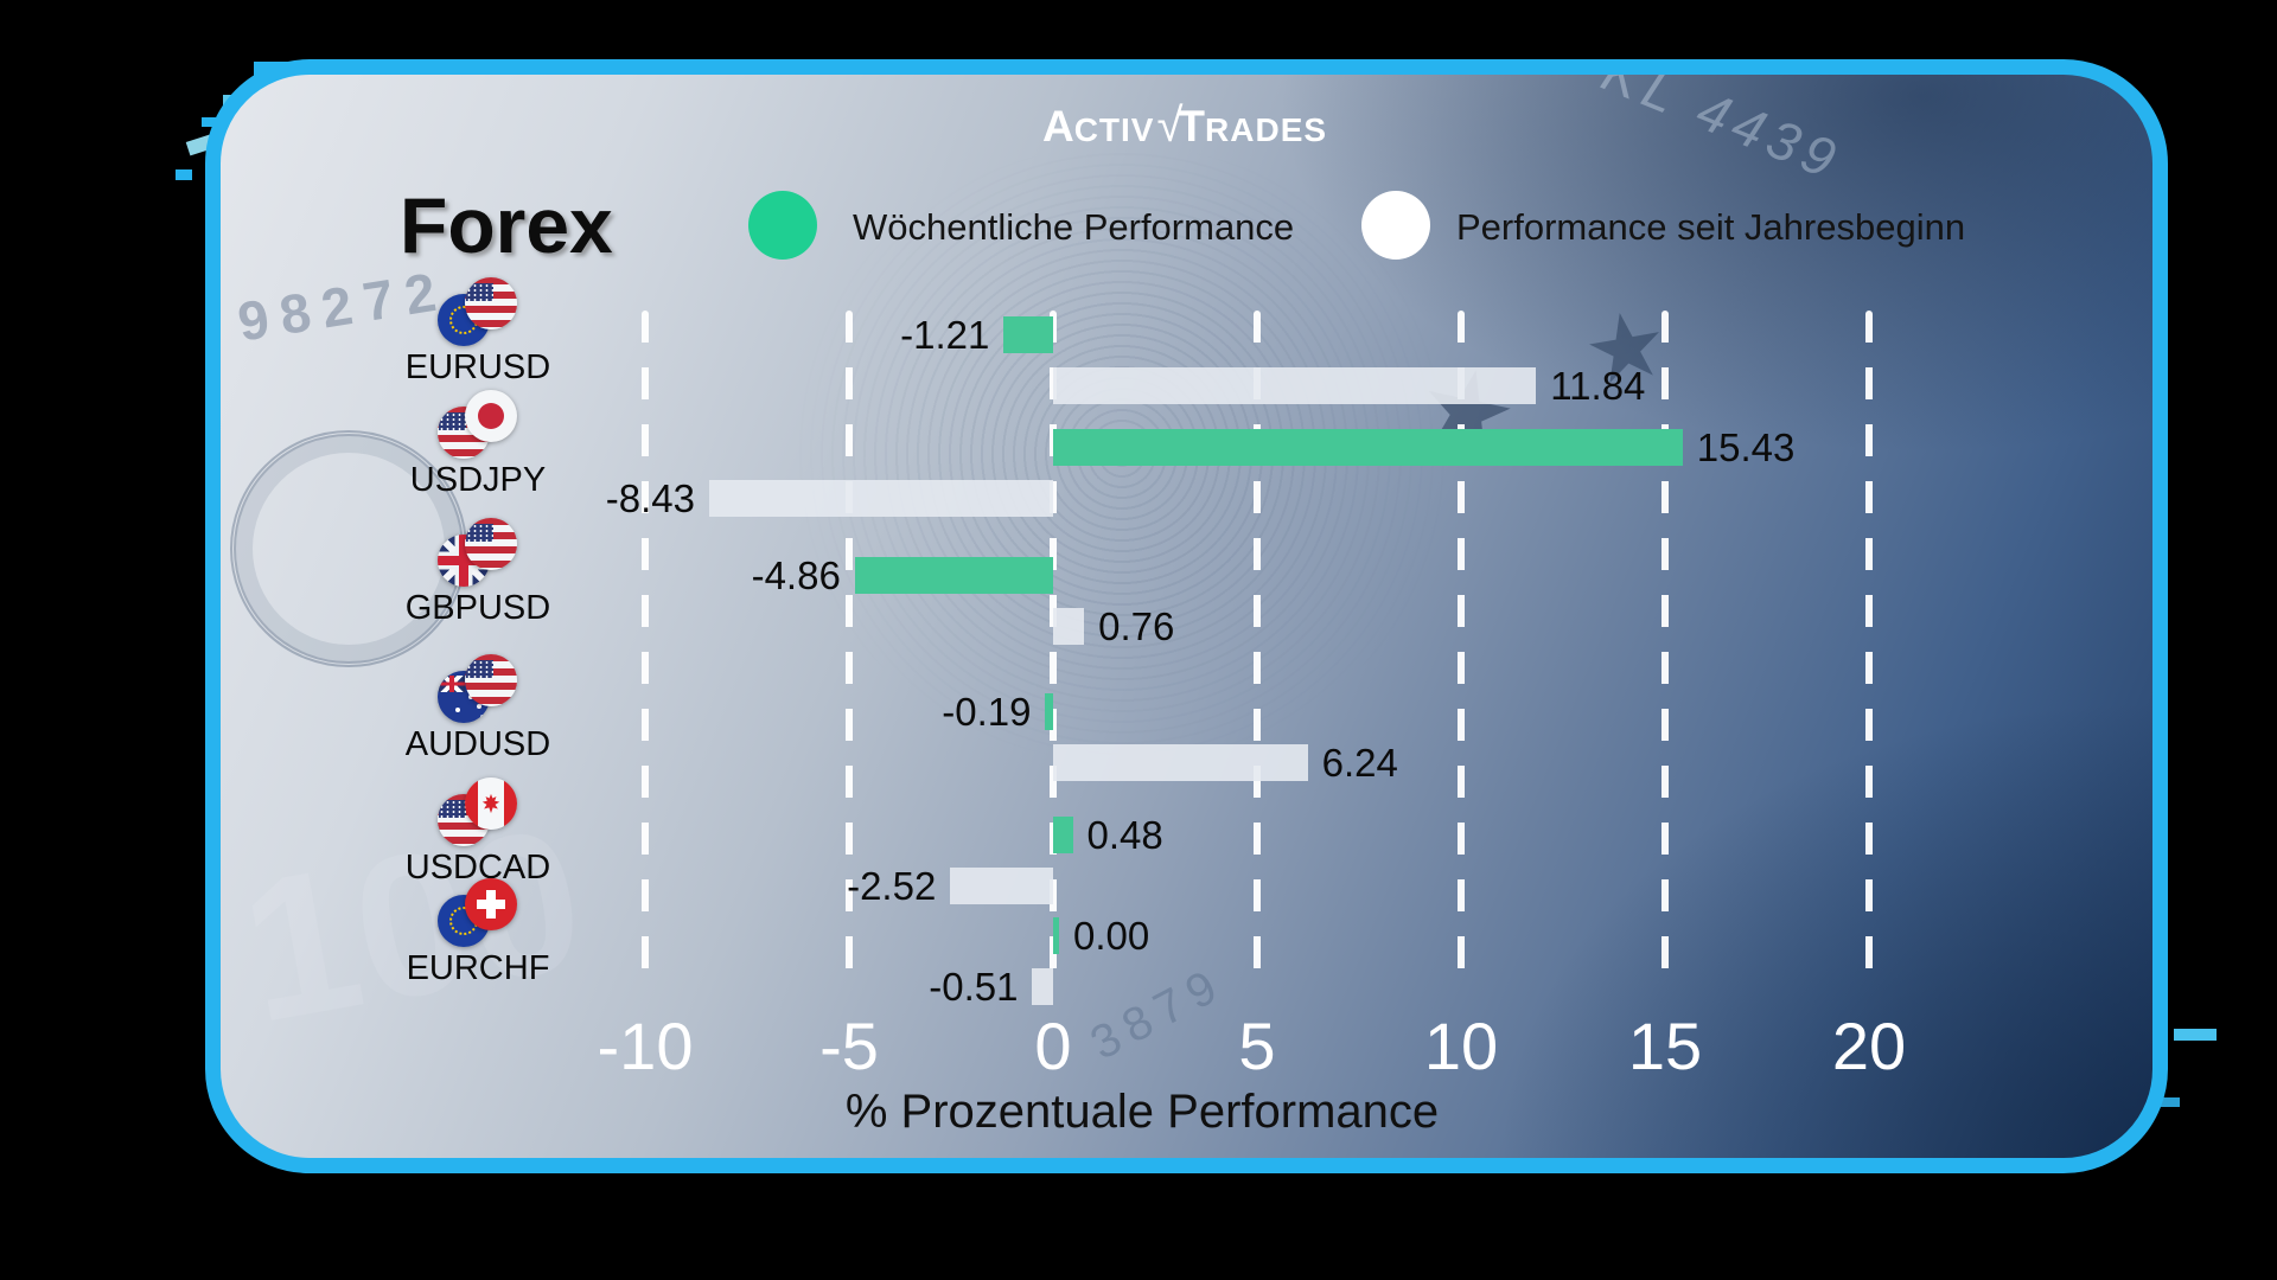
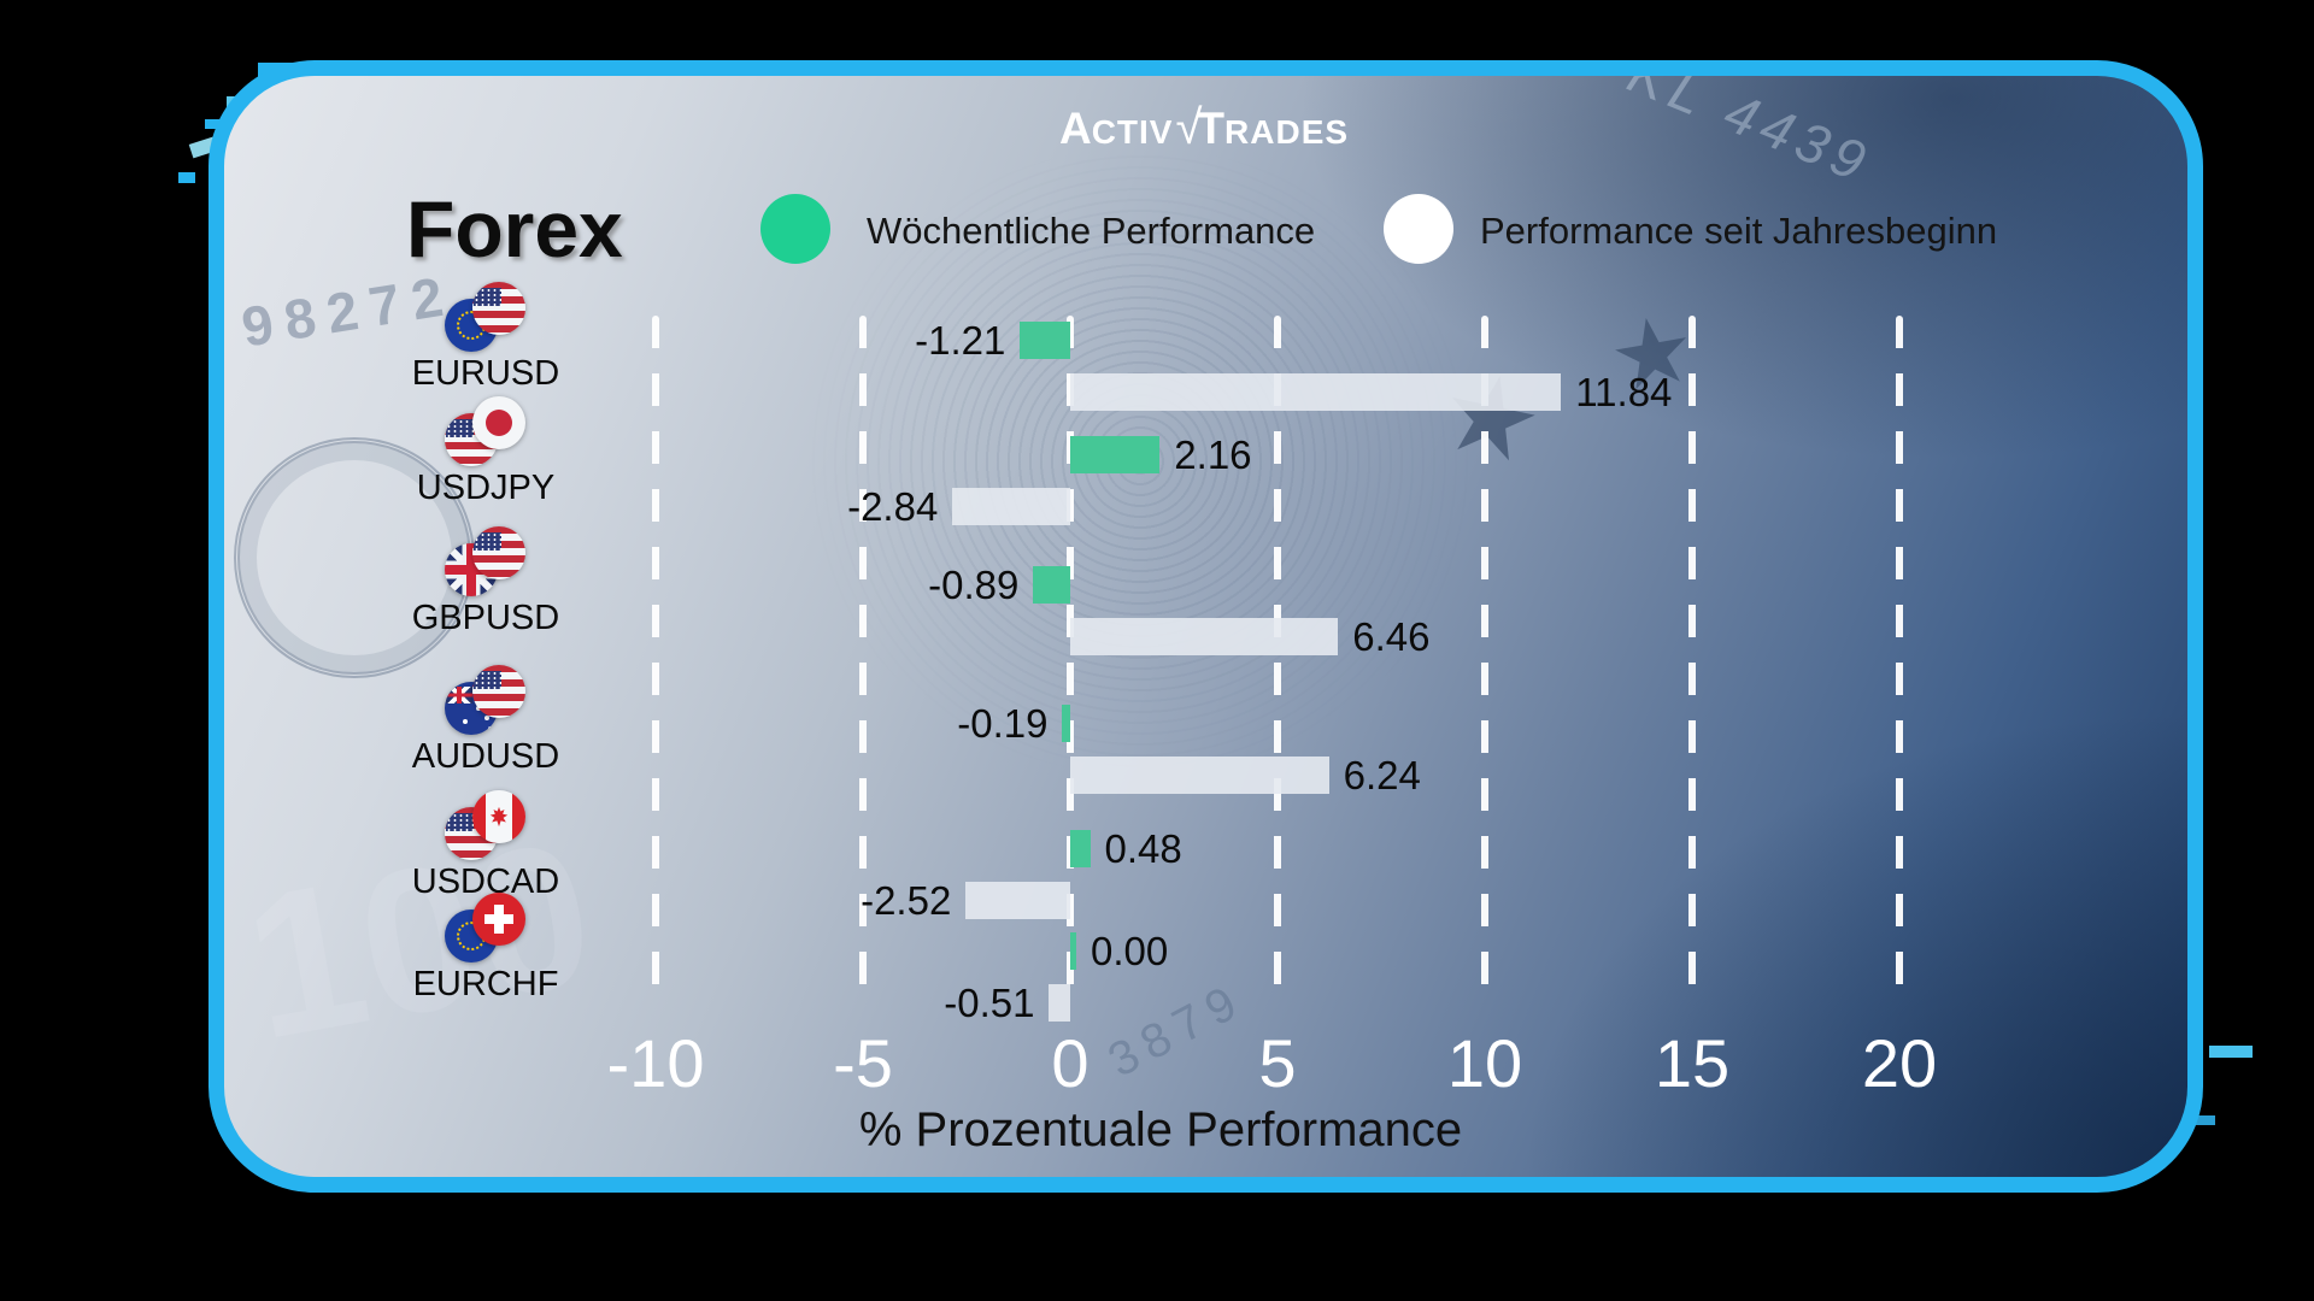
Wöchentliche Performance/USDJPY: 15.43 -> 2.16
Performance seit Jahresbeginn/USDJPY: -8.43 -> -2.84
Wöchentliche Performance/GBPUSD: -4.86 -> -0.89
Performance seit Jahresbeginn/GBPUSD: 0.76 -> 6.46
